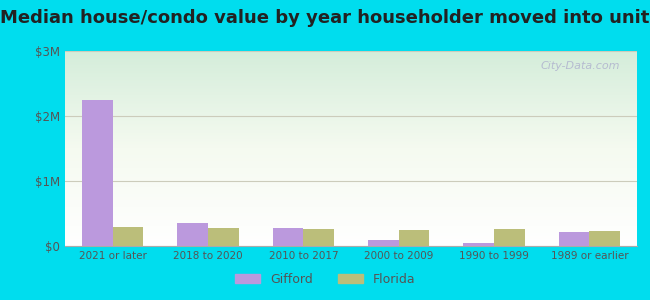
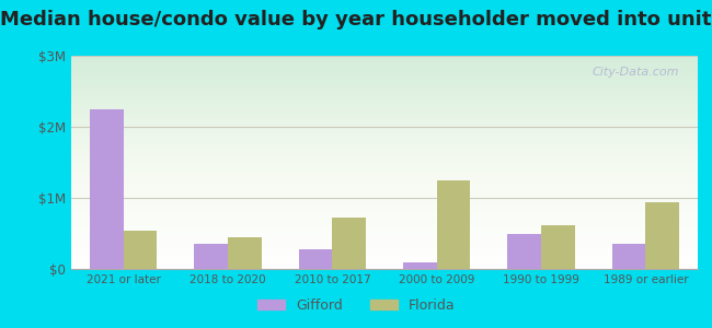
Florida/2021 or later: $0.30M -> $0.54M
Florida/2018 to 2020: $0.28M -> $0.44M
Florida/2010 to 2017: $0.26M -> $0.72M
Florida/2000 to 2009: $0.25M -> $1.24M
Gifford/1990 to 1999: $0.05M -> $0.50M
Florida/1990 to 1999: $0.26M -> $0.62M
Gifford/1989 or earlier: $0.21M -> $0.36M
Florida/1989 or earlier: $0.24M -> $0.94M
